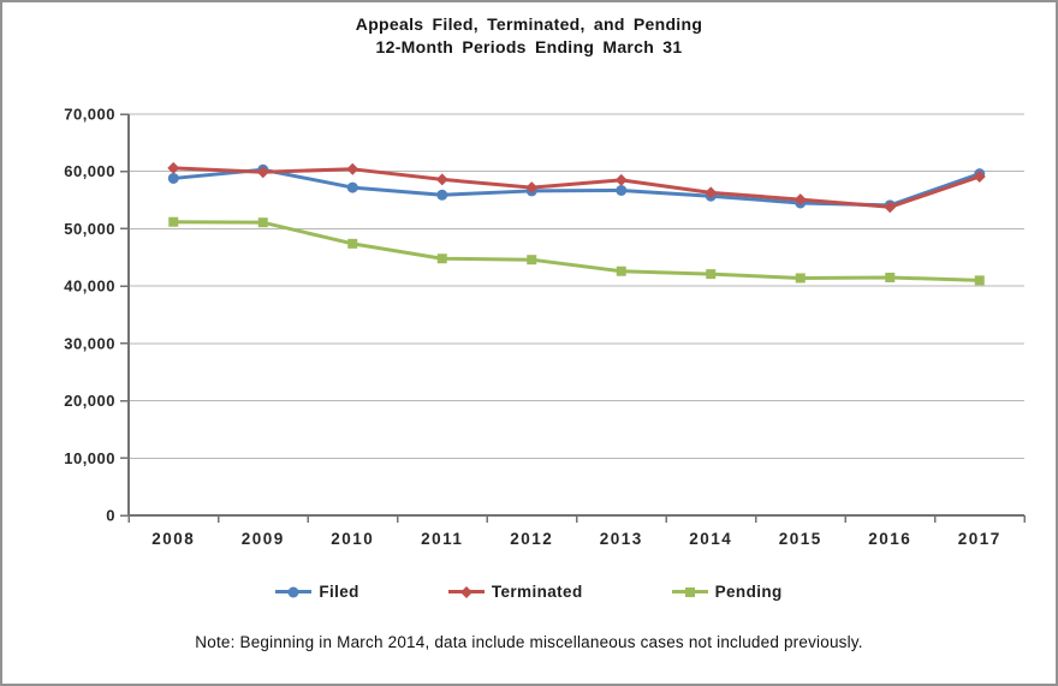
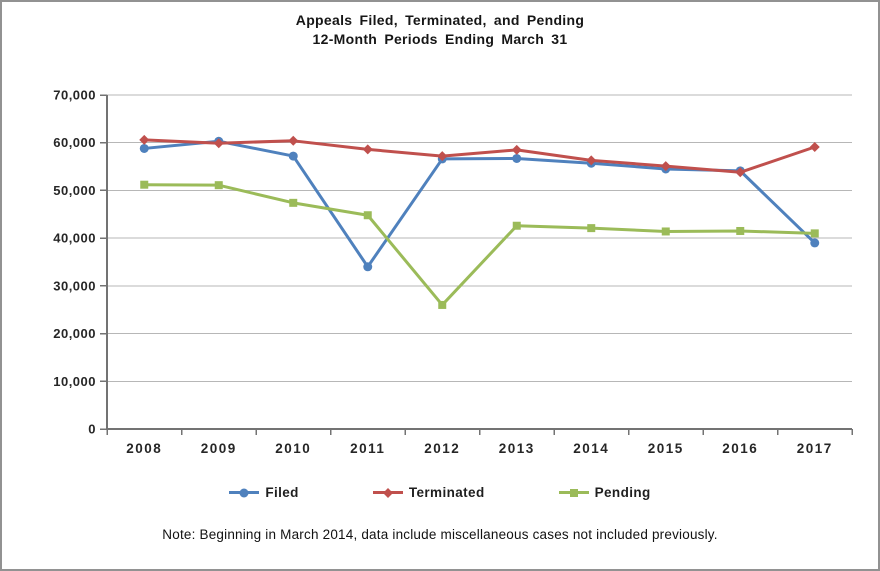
Filed/2011: 56000 -> 34000
Pending/2012: 45000 -> 26000
Filed/2017: 60000 -> 39000
